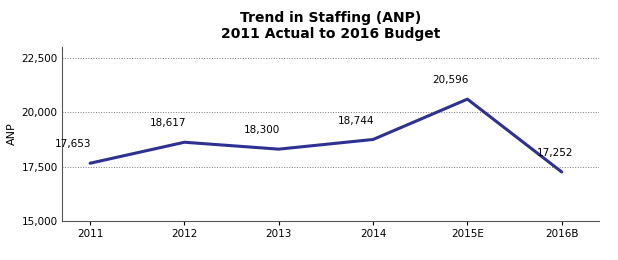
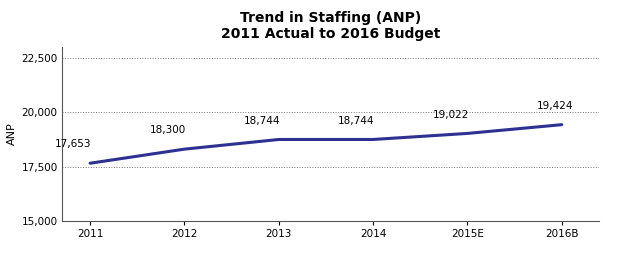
2012: 18,617 -> 18,300
2013: 18,300 -> 18,744
2015E: 20,596 -> 19,022
2016B: 17,252 -> 19,424
